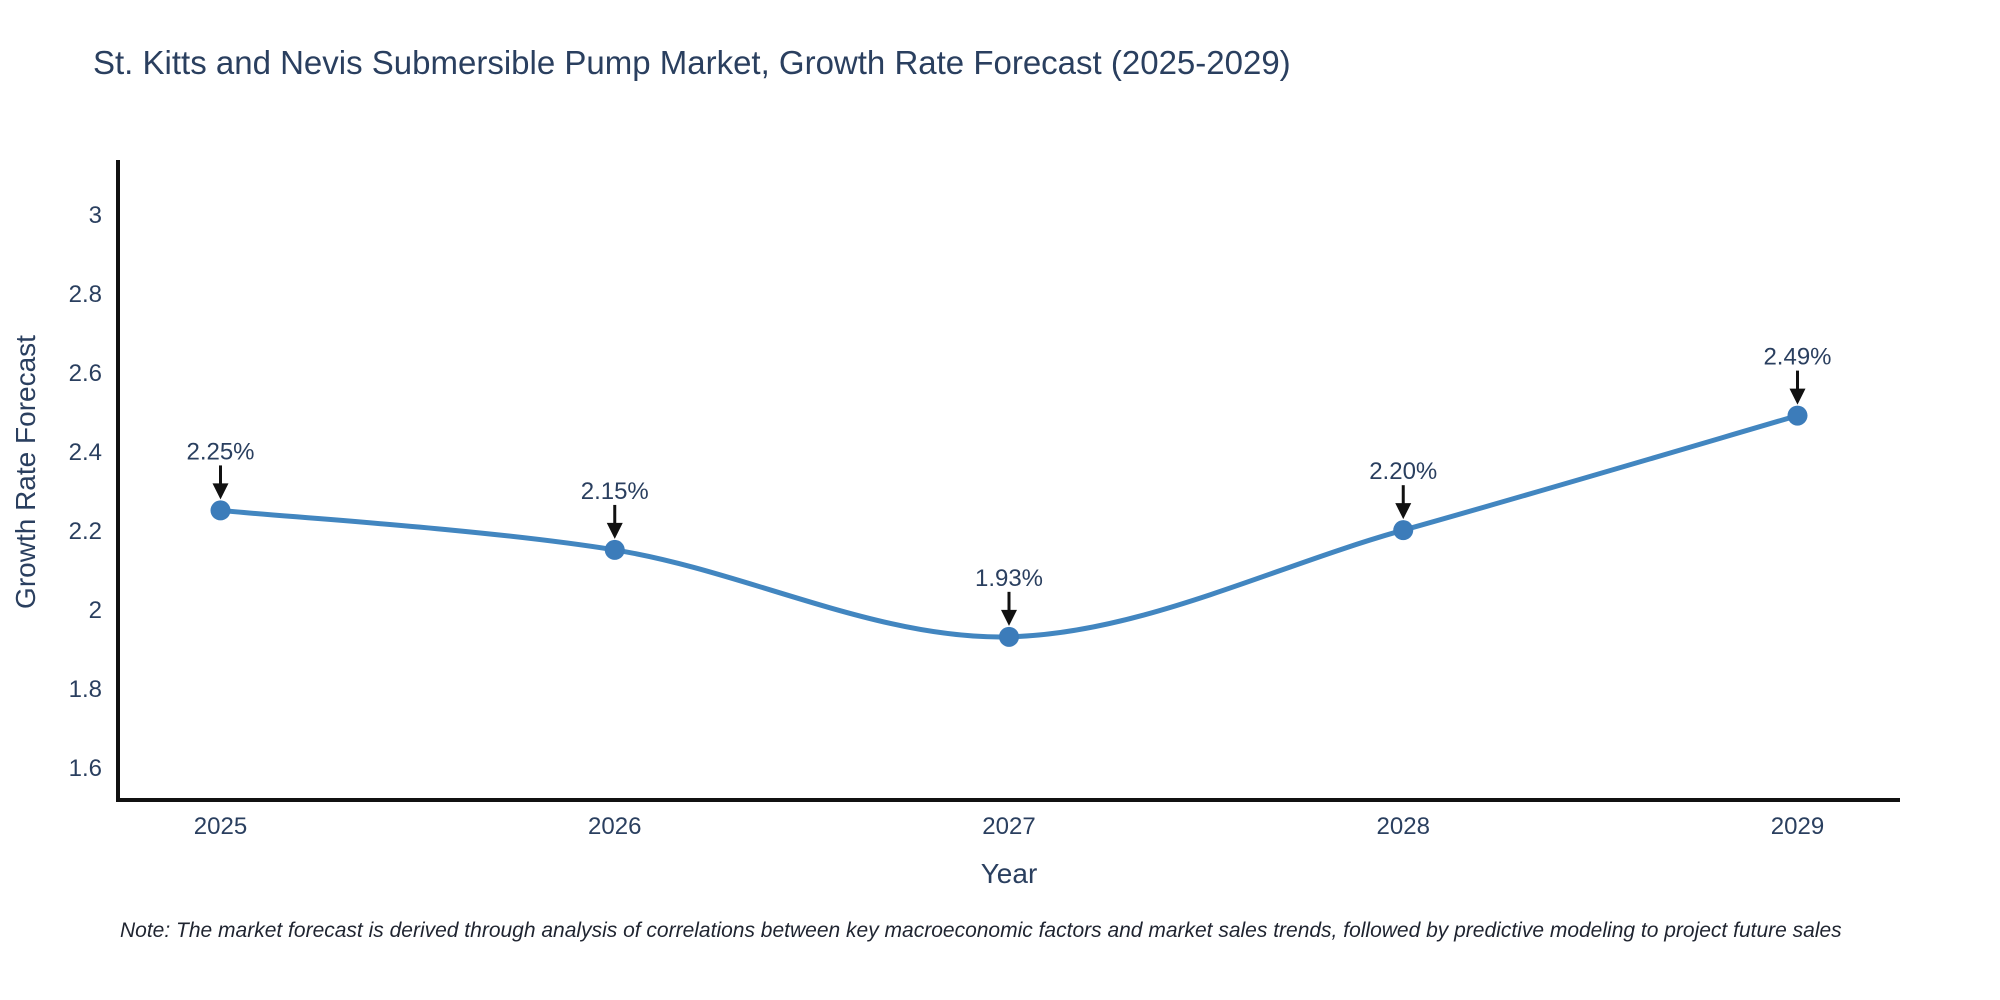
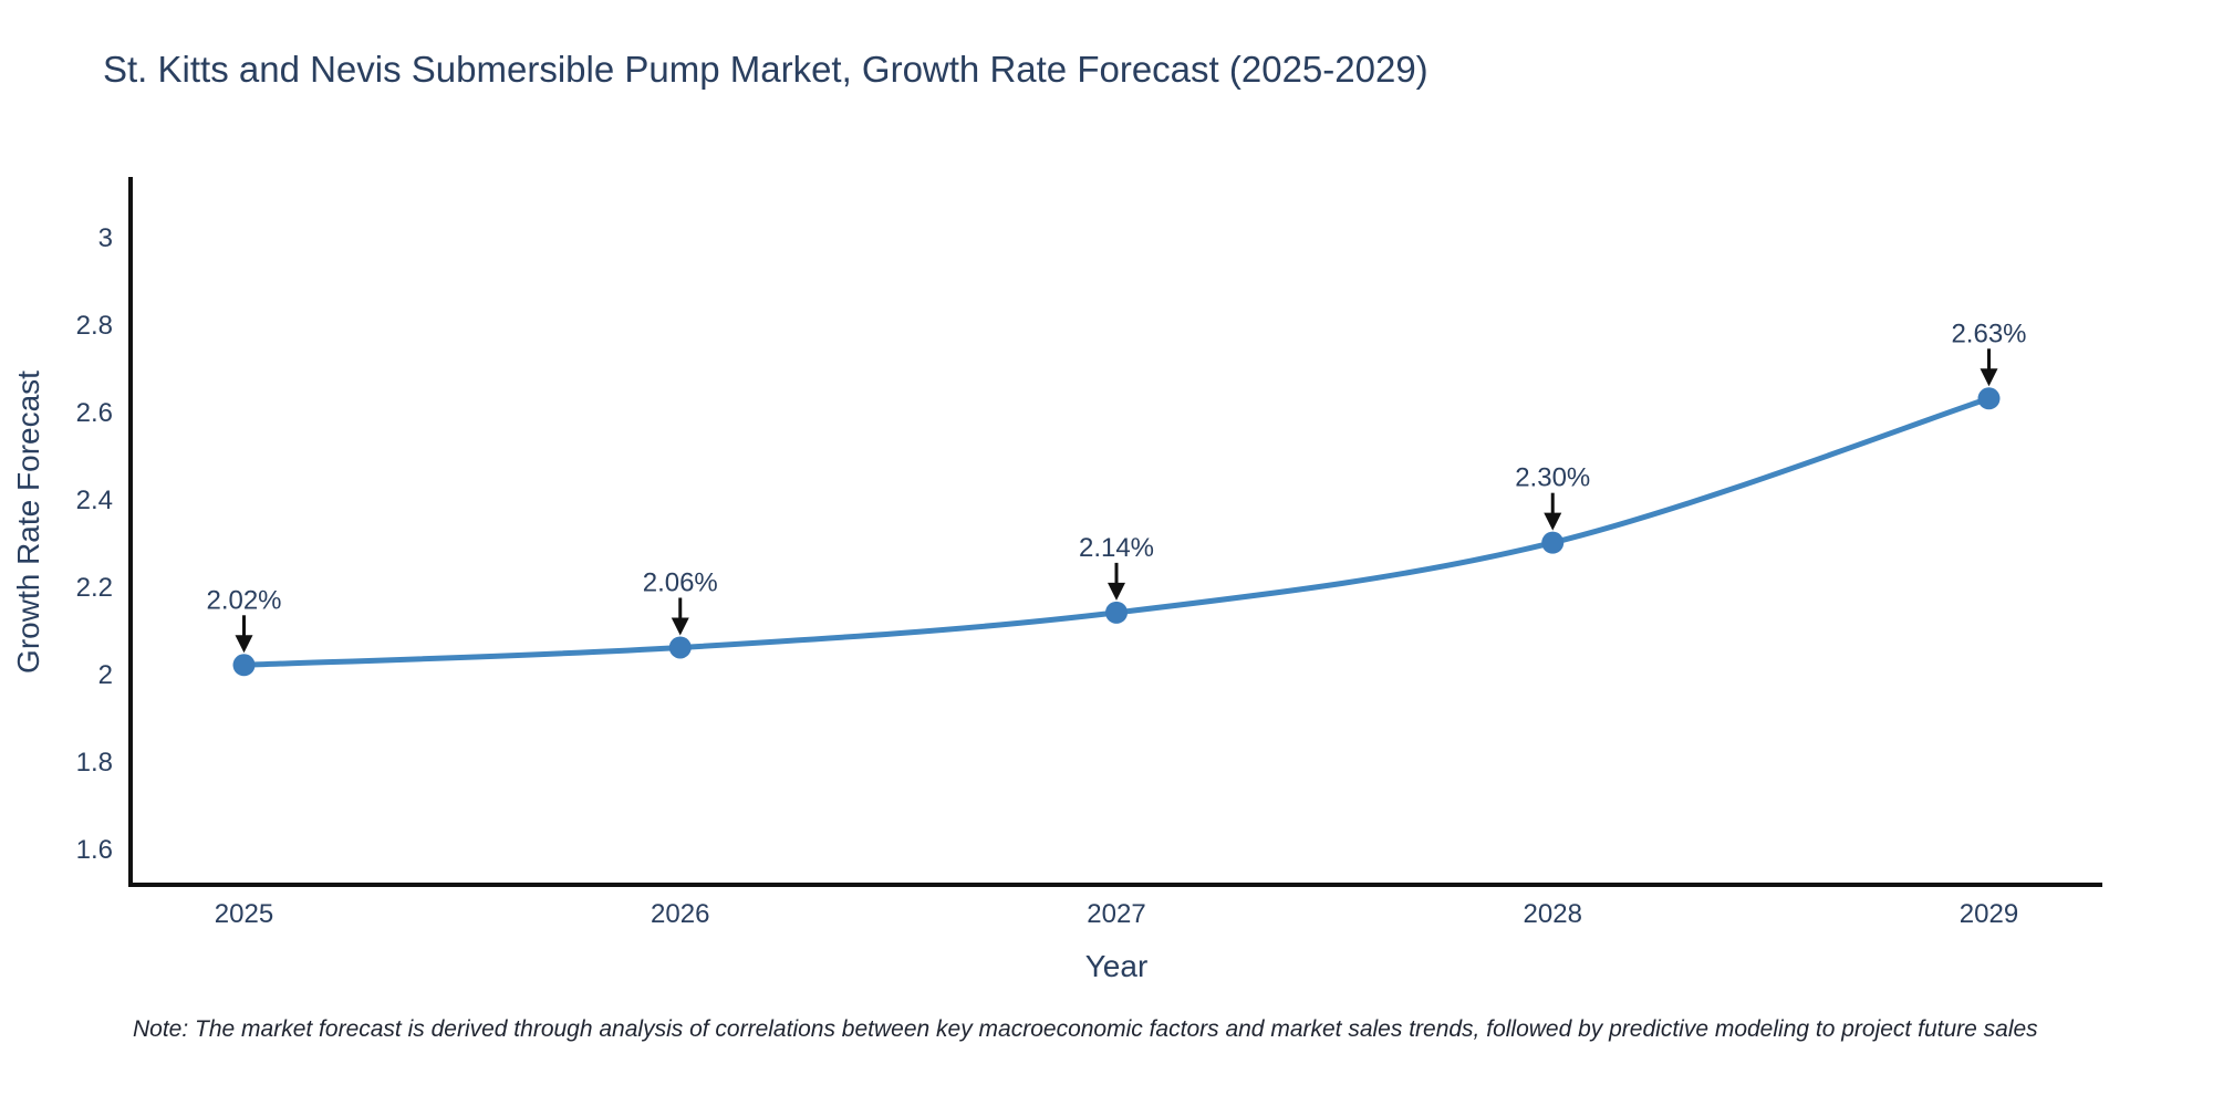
2025: 2.25% -> 2.02%
2026: 2.15% -> 2.06%
2027: 1.93% -> 2.14%
2028: 2.20% -> 2.30%
2029: 2.49% -> 2.63%
